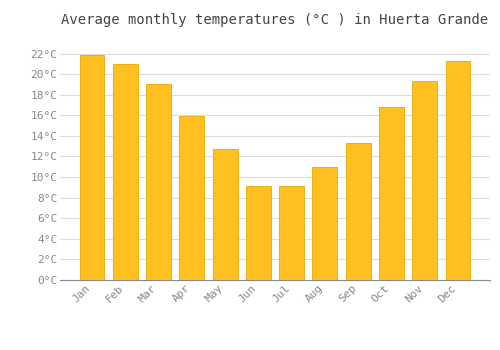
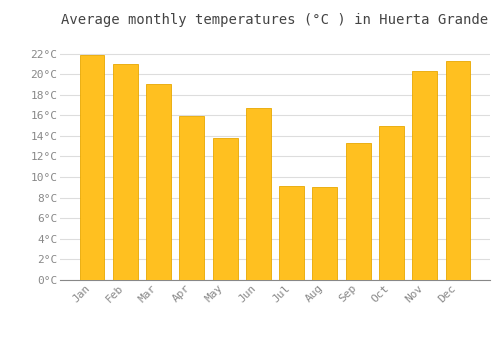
May: 12.7°C -> 13.8°C
Jun: 9.1°C -> 16.7°C
Aug: 11.0°C -> 9.0°C
Oct: 16.8°C -> 15.0°C
Nov: 19.3°C -> 20.3°C
